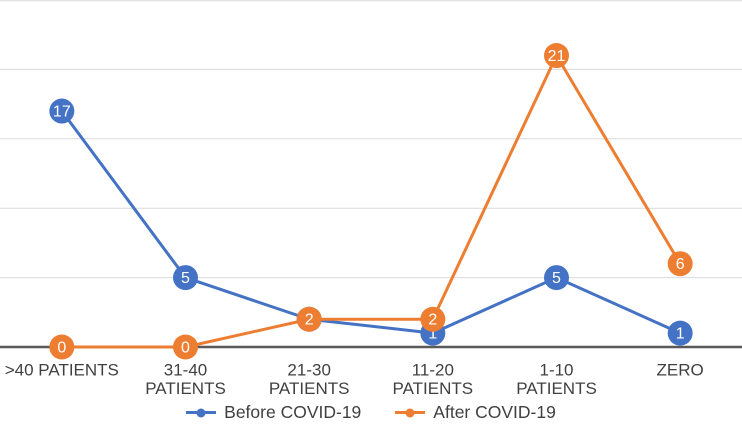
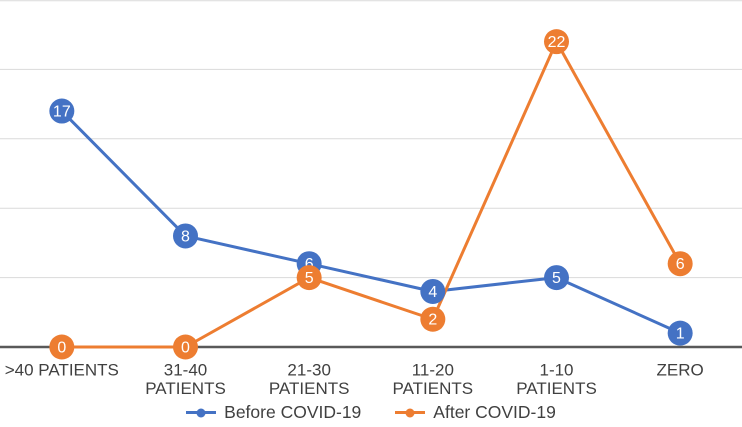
Before COVID-19/31-40 PATIENTS: 5 -> 8
Before COVID-19/21-30 PATIENTS: 2 -> 6
After COVID-19/21-30 PATIENTS: 2 -> 5
Before COVID-19/11-20 PATIENTS: 1 -> 4
After COVID-19/1-10 PATIENTS: 21 -> 22
